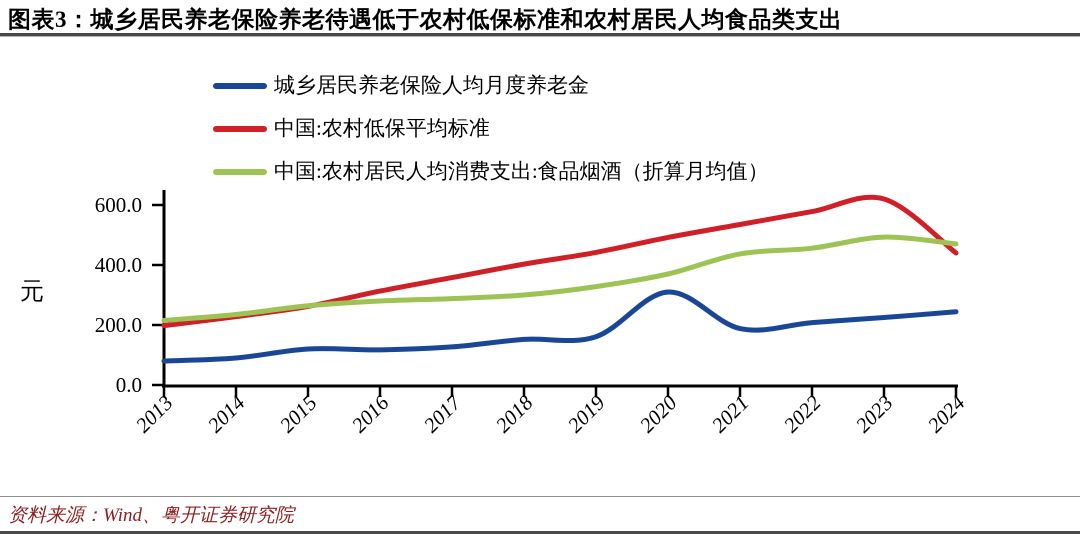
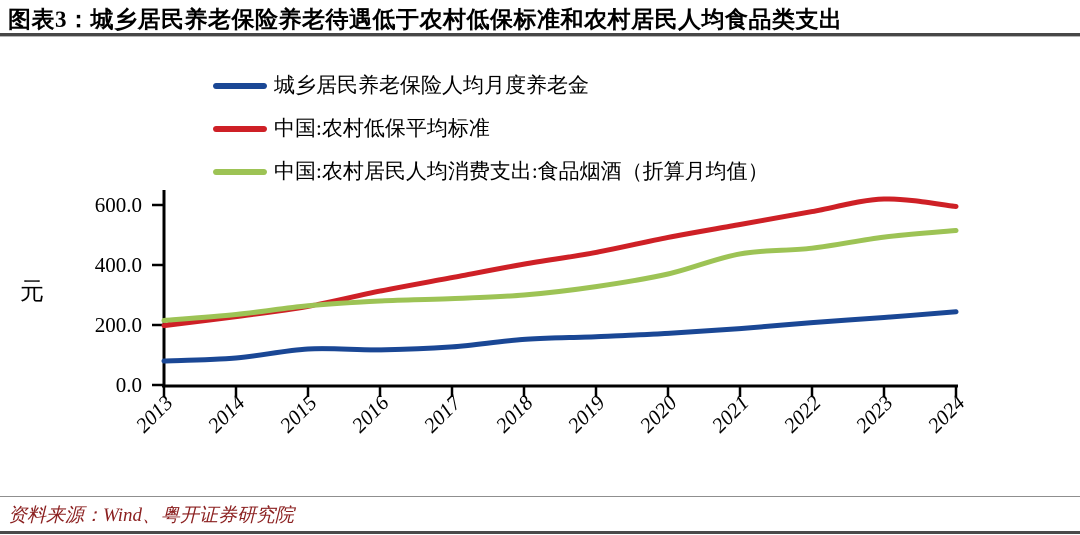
城乡居民养老保险人均月度养老金/2020: 310 -> 170
中国:农村低保平均标准/2024: 440 -> 600
中国:农村居民人均消费支出:食品烟酒（折算月均值）/2024: 470 -> 520
